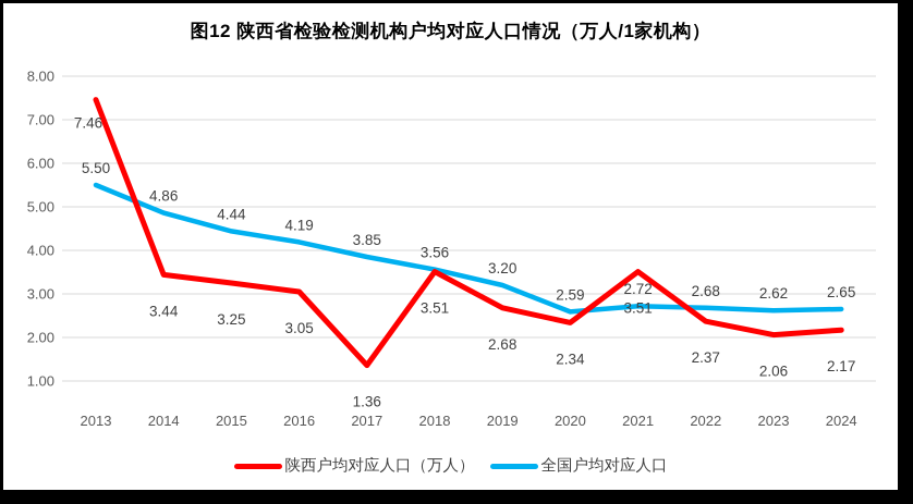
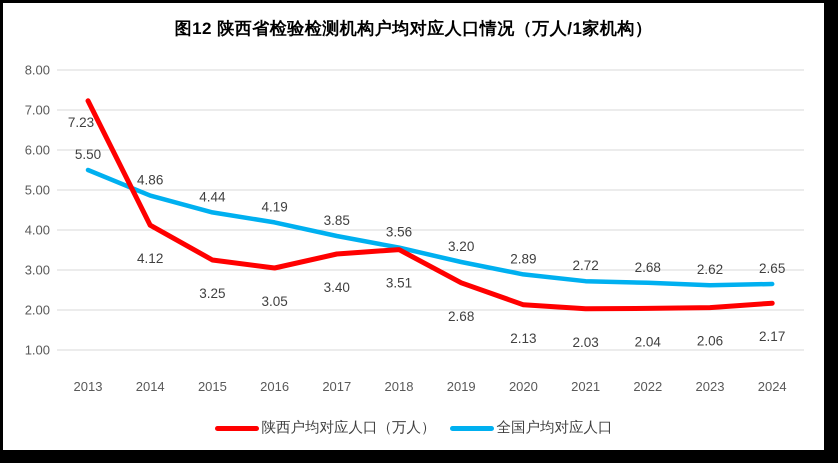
陕西户均对应人口（万人）/2013: 7.46 -> 7.23
陕西户均对应人口（万人）/2014: 3.44 -> 4.12
陕西户均对应人口（万人）/2017: 1.36 -> 3.40
陕西户均对应人口（万人）/2020: 2.34 -> 2.13
全国户均对应人口/2020: 2.59 -> 2.89
陕西户均对应人口（万人）/2021: 3.51 -> 2.03
陕西户均对应人口（万人）/2022: 2.37 -> 2.04
